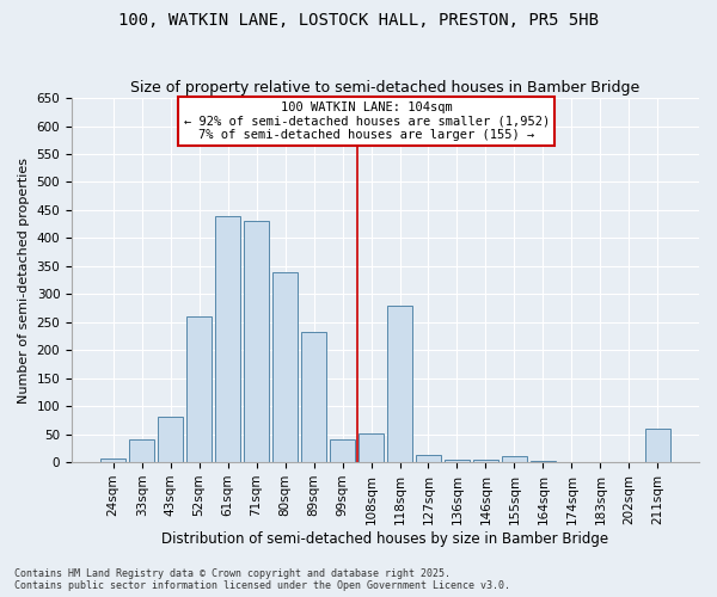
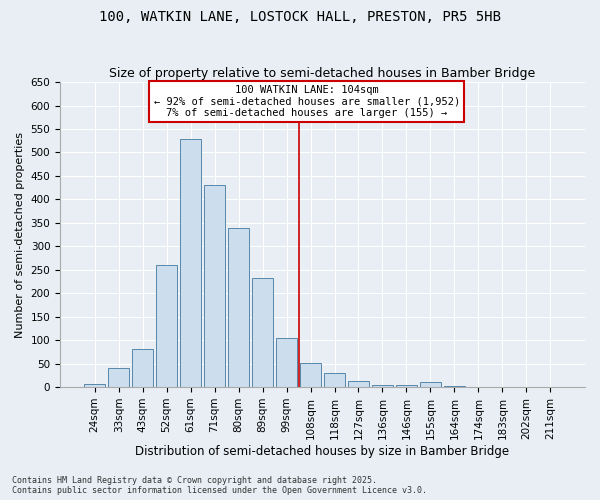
61sqm: 440 -> 528
99sqm: 40 -> 105
118sqm: 280 -> 30
211sqm: 60 -> 1
